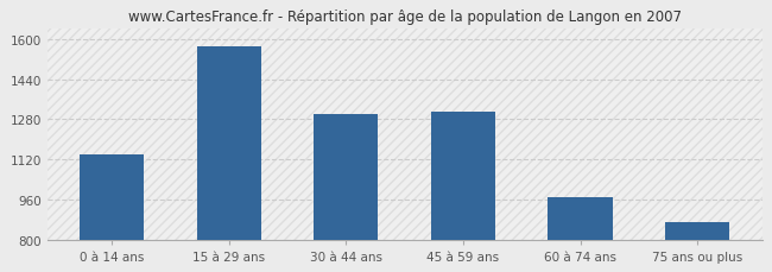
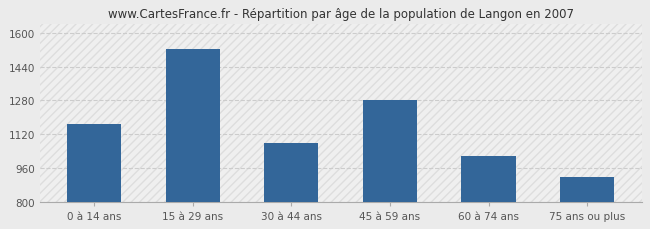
0 à 14 ans: 1137 -> 1170
15 à 29 ans: 1568 -> 1525
30 à 44 ans: 1302 -> 1080
45 à 59 ans: 1310 -> 1280
60 à 74 ans: 970 -> 1015
75 ans ou plus: 868 -> 915
